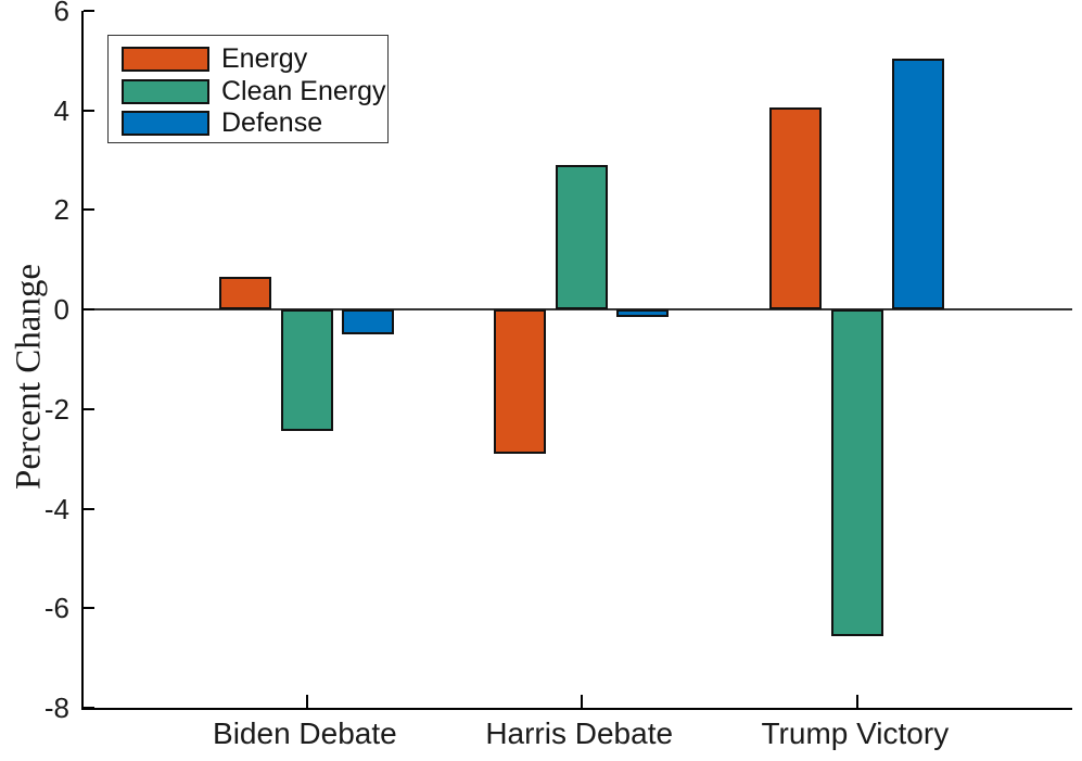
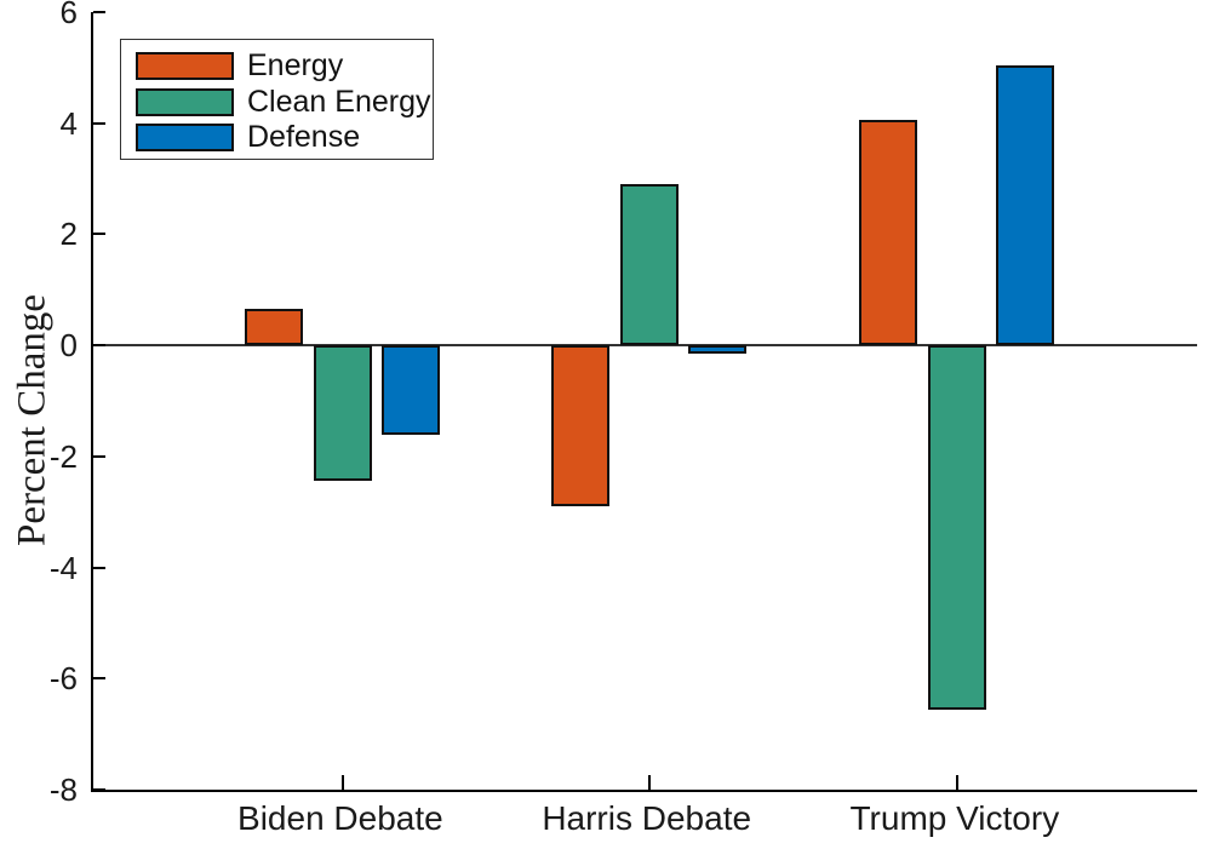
Defense/Biden Debate: -0.5 -> -1.6
